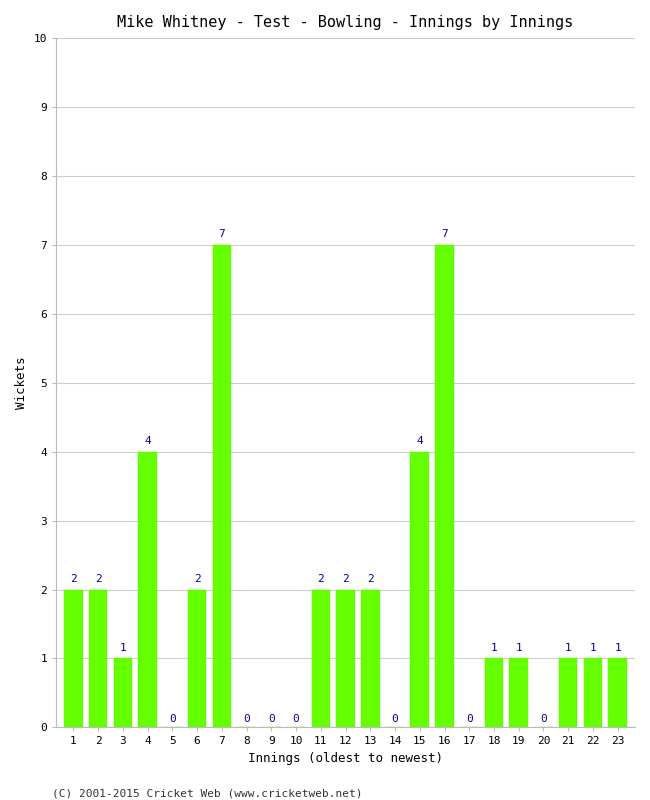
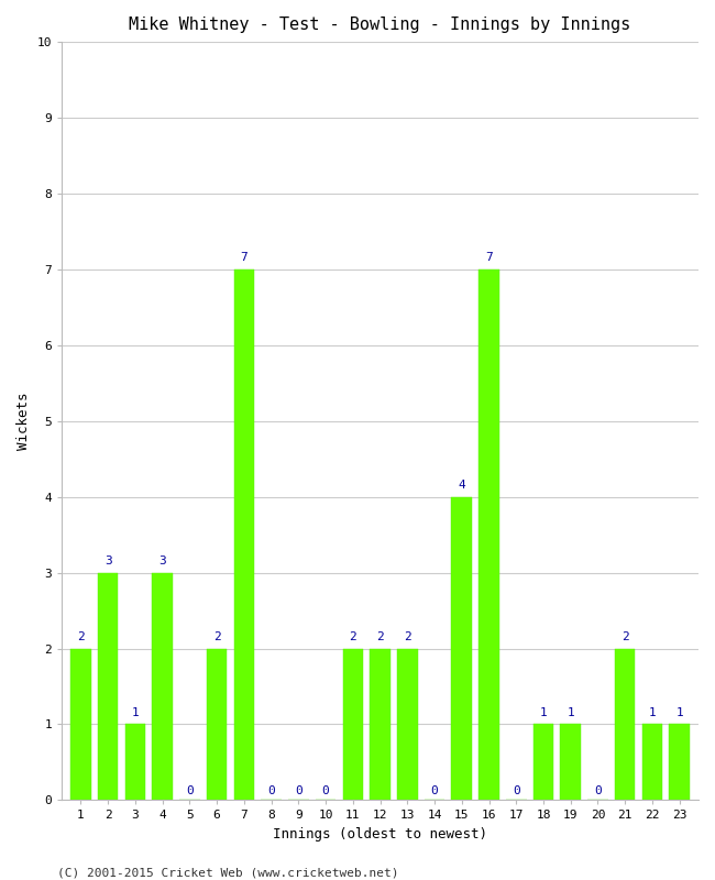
2: 2 -> 3
4: 4 -> 3
21: 1 -> 2
